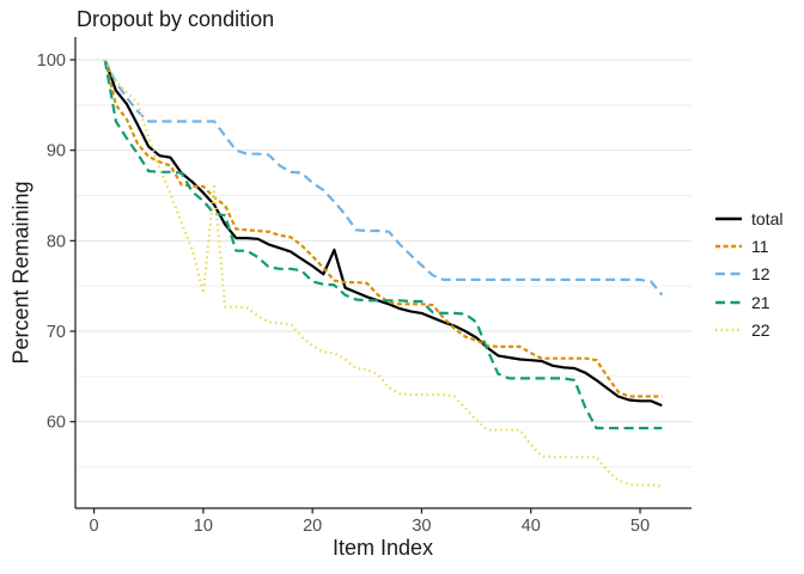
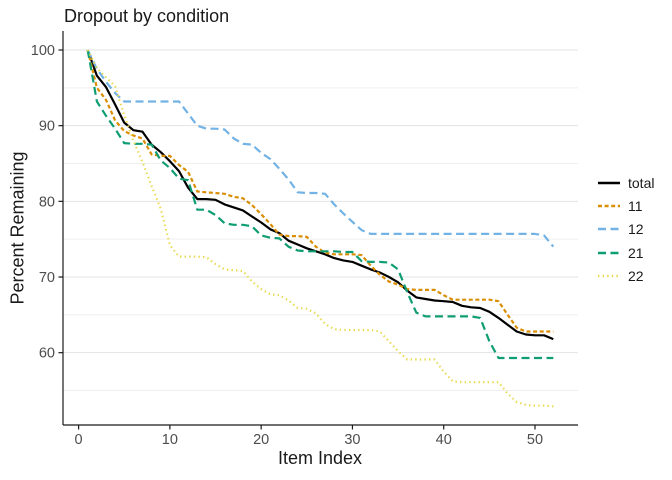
22/11: 86 -> 73
total/22: 79 -> 76
